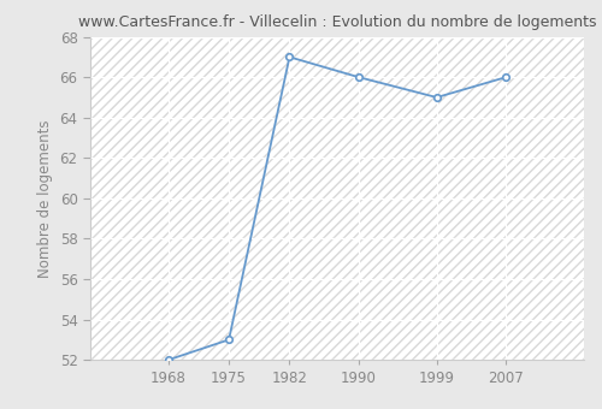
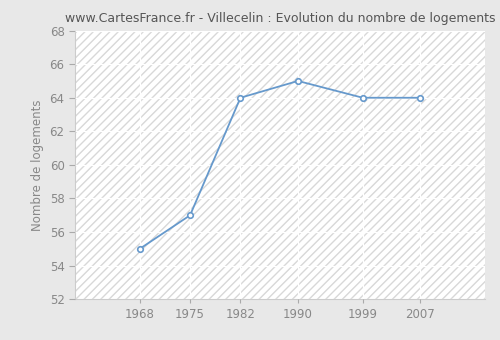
1968: 52 -> 55
1975: 53 -> 57
1982: 67 -> 64
1990: 66 -> 65
1999: 65 -> 64
2007: 66 -> 64
